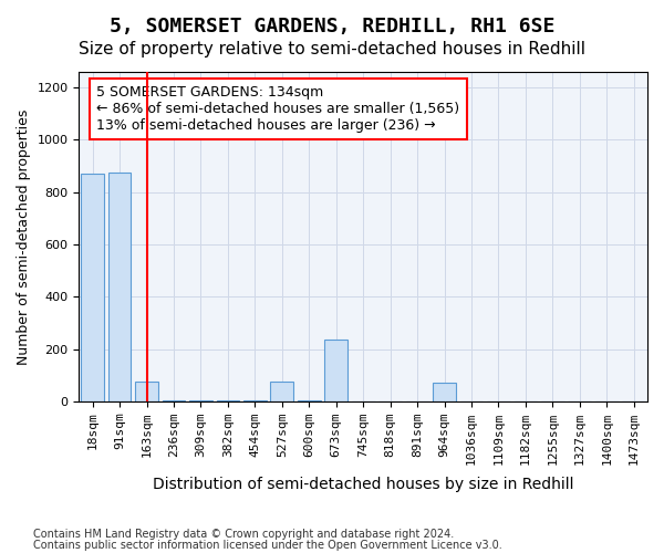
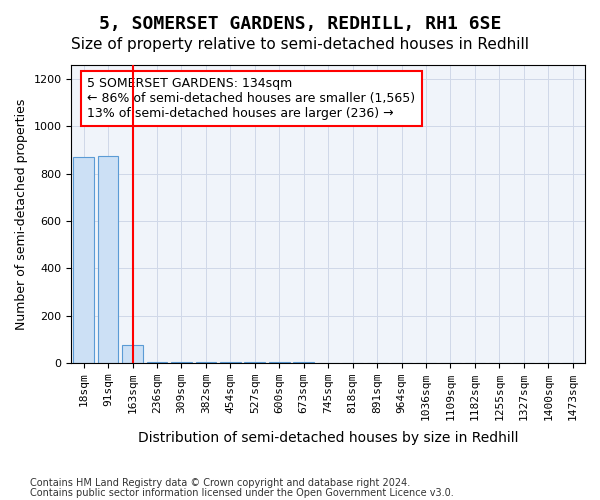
527sqm: 75 -> 2
673sqm: 235 -> 2
964sqm: 70 -> 1
